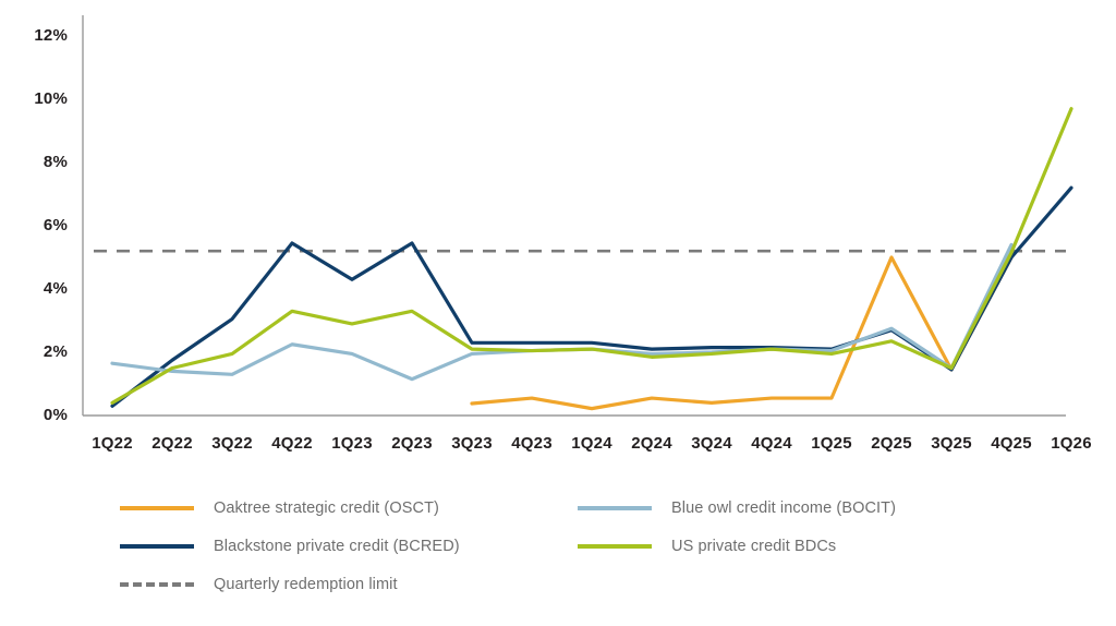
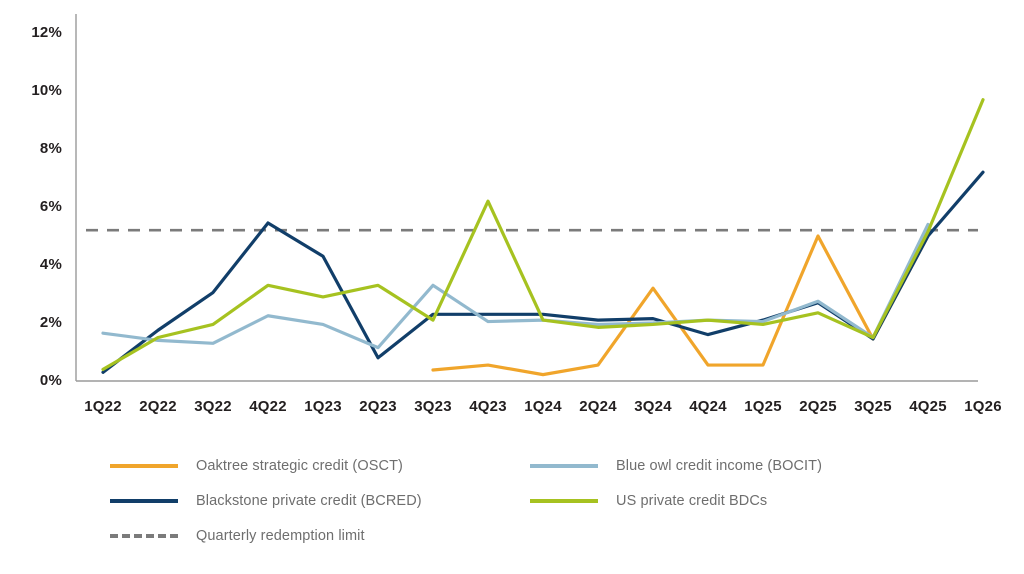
Blackstone private credit (BCRED)/2Q23: 5.5% -> 0.8%
Blue owl credit income (BOCIT)/3Q23: 1.9% -> 3.3%
US private credit BDCs/4Q23: 2.0% -> 6.2%
Oaktree strategic credit (OSCT)/3Q24: 0.4% -> 3.2%
Blackstone private credit (BCRED)/4Q24: 2.1% -> 1.6%
